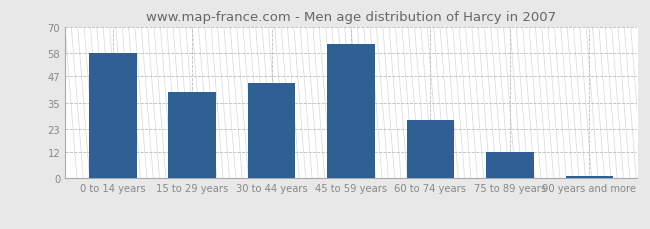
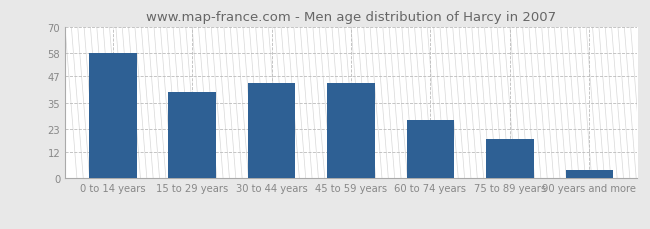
45 to 59 years: 62 -> 44
75 to 89 years: 12 -> 18
90 years and more: 1 -> 4
